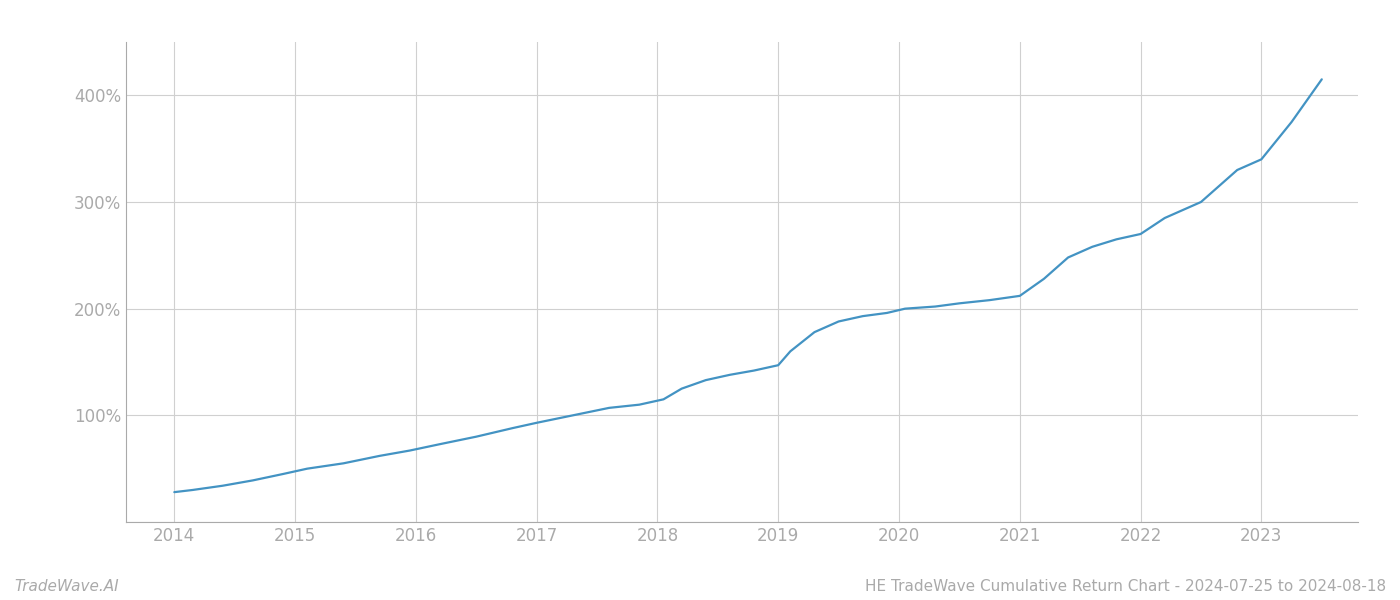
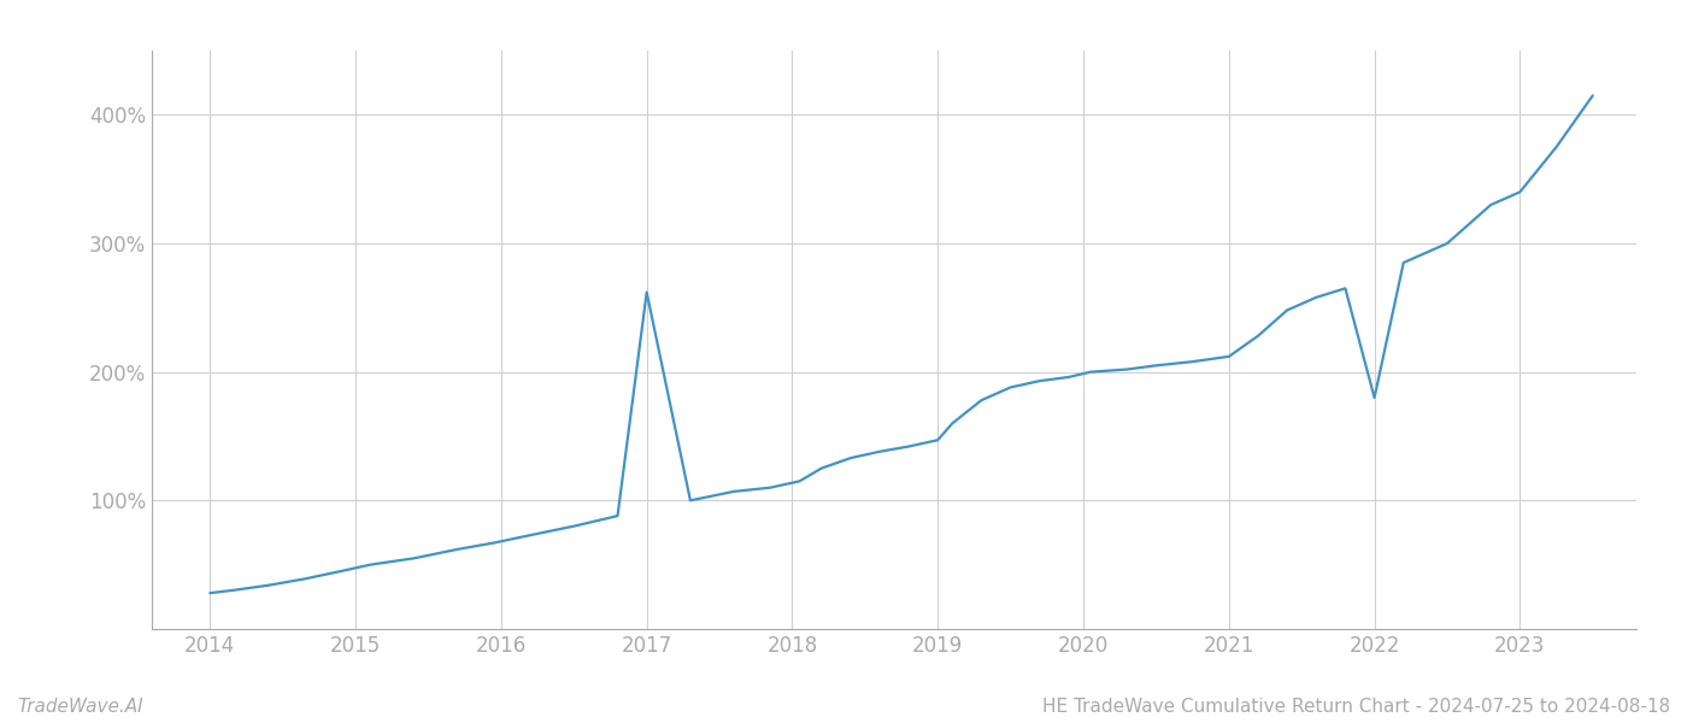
2017: 93% -> 262%
2022: 270% -> 180%
